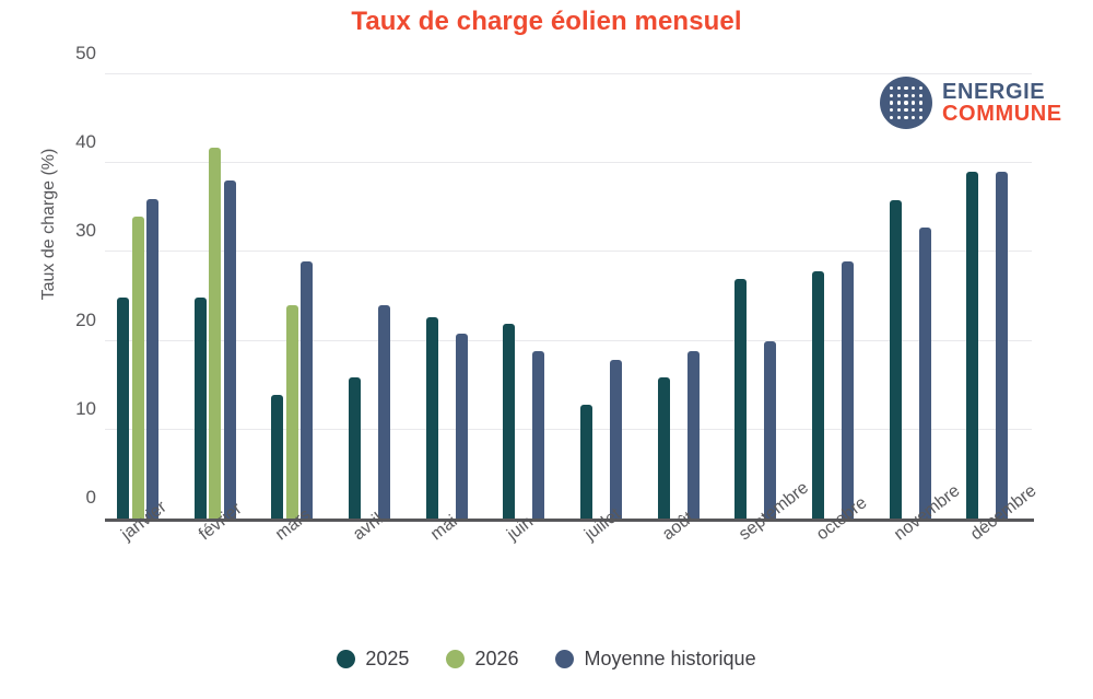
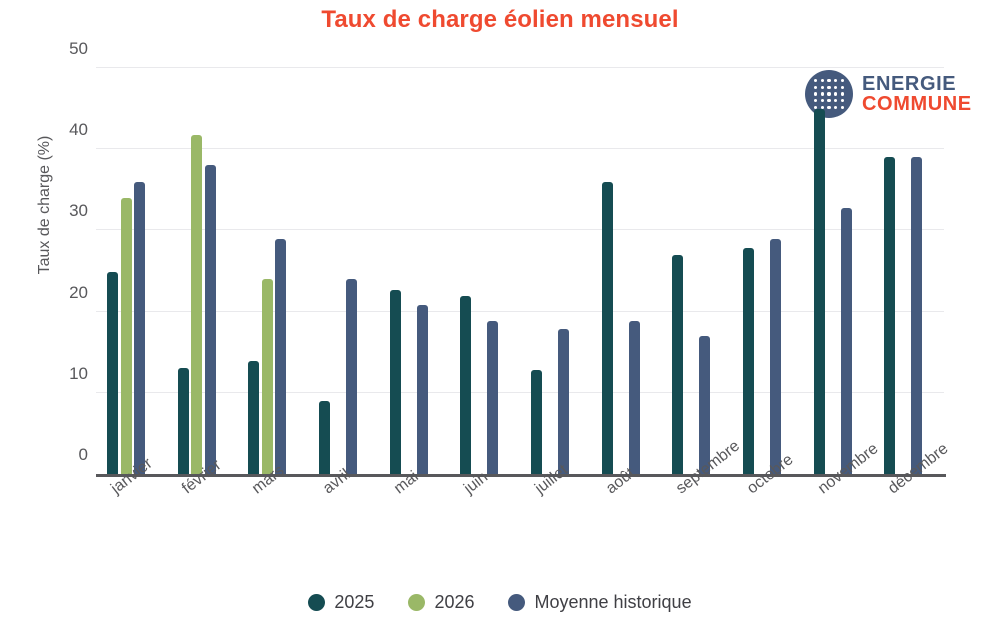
2025/février: 25 -> 13
2025/avril: 16 -> 9
2025/août: 16 -> 36
Moyenne historique/septembre: 20 -> 17
2025/novembre: 36 -> 45
